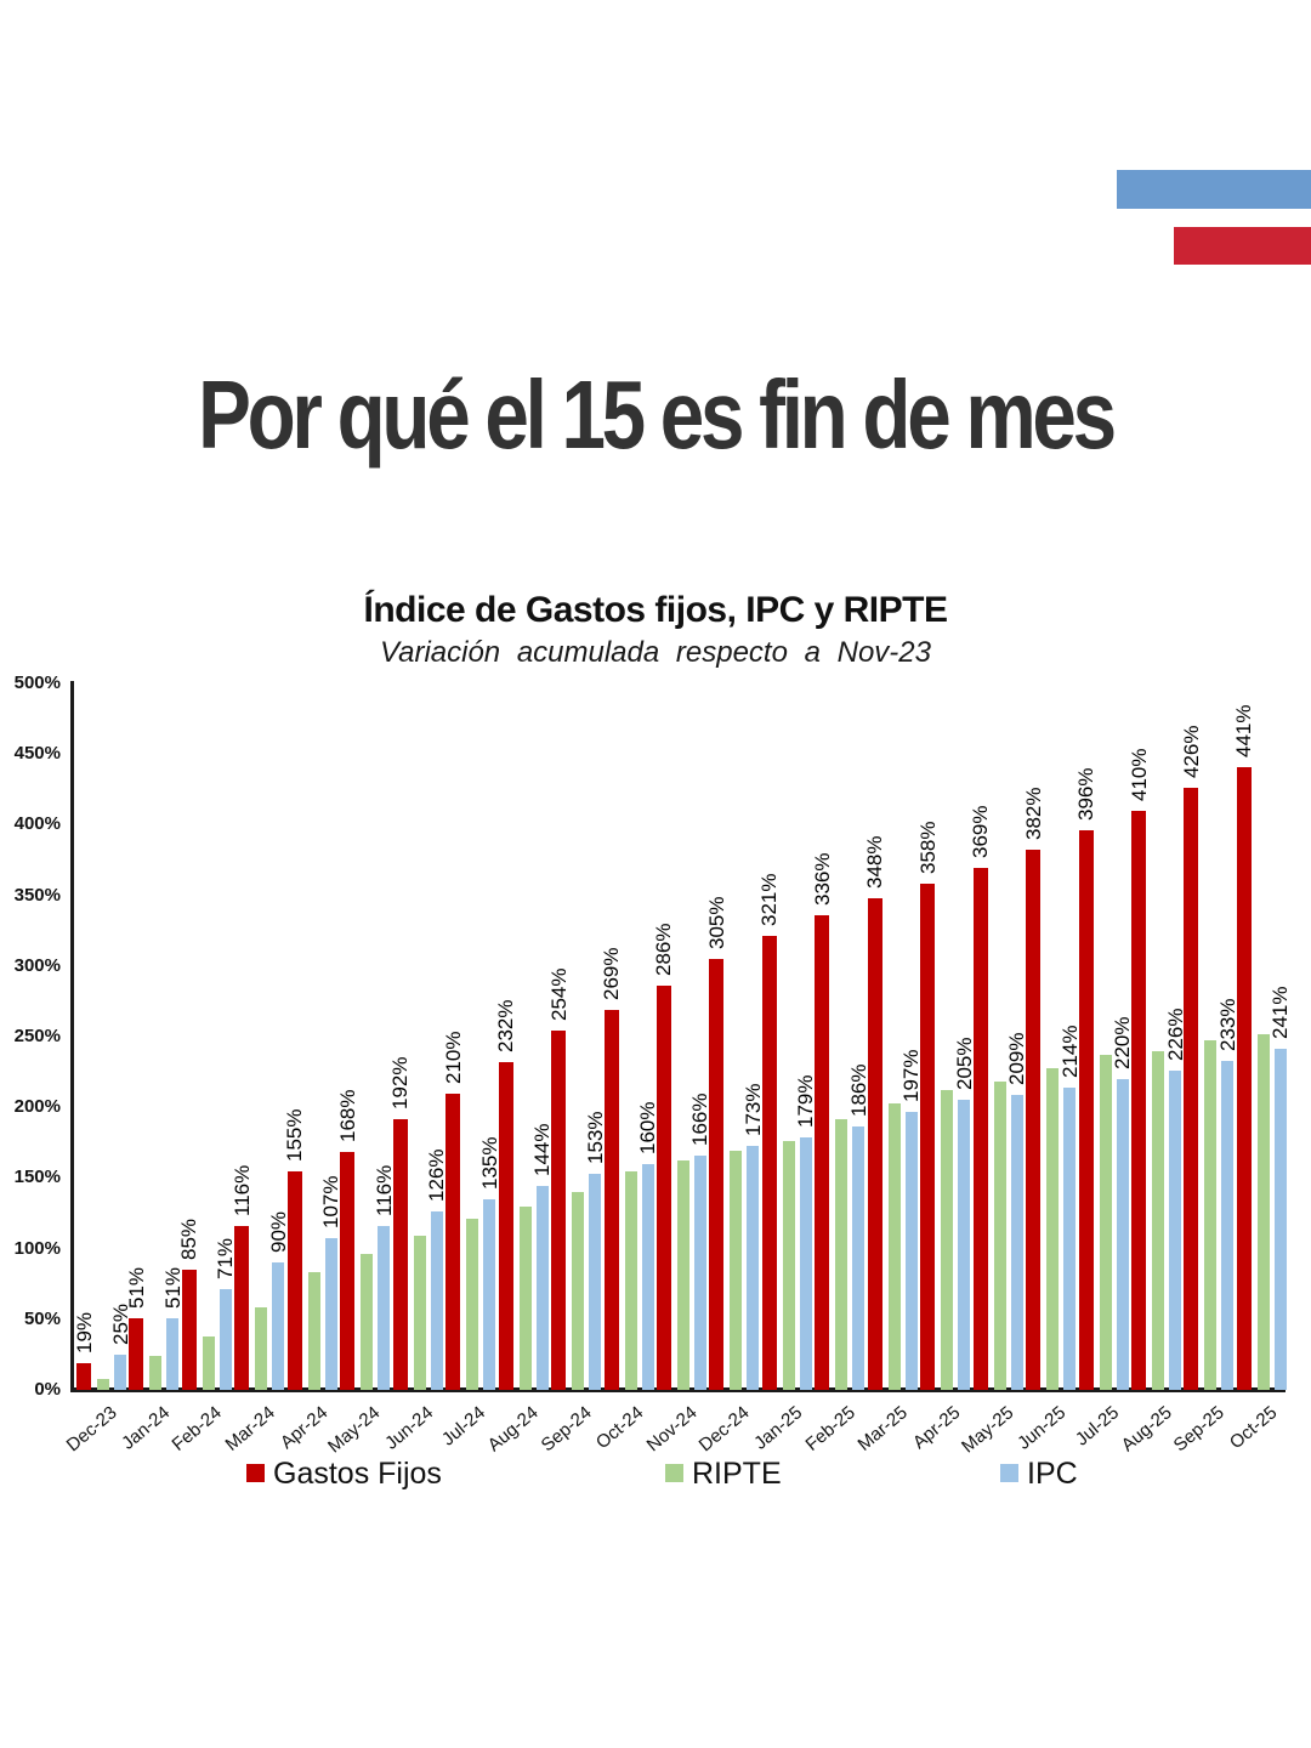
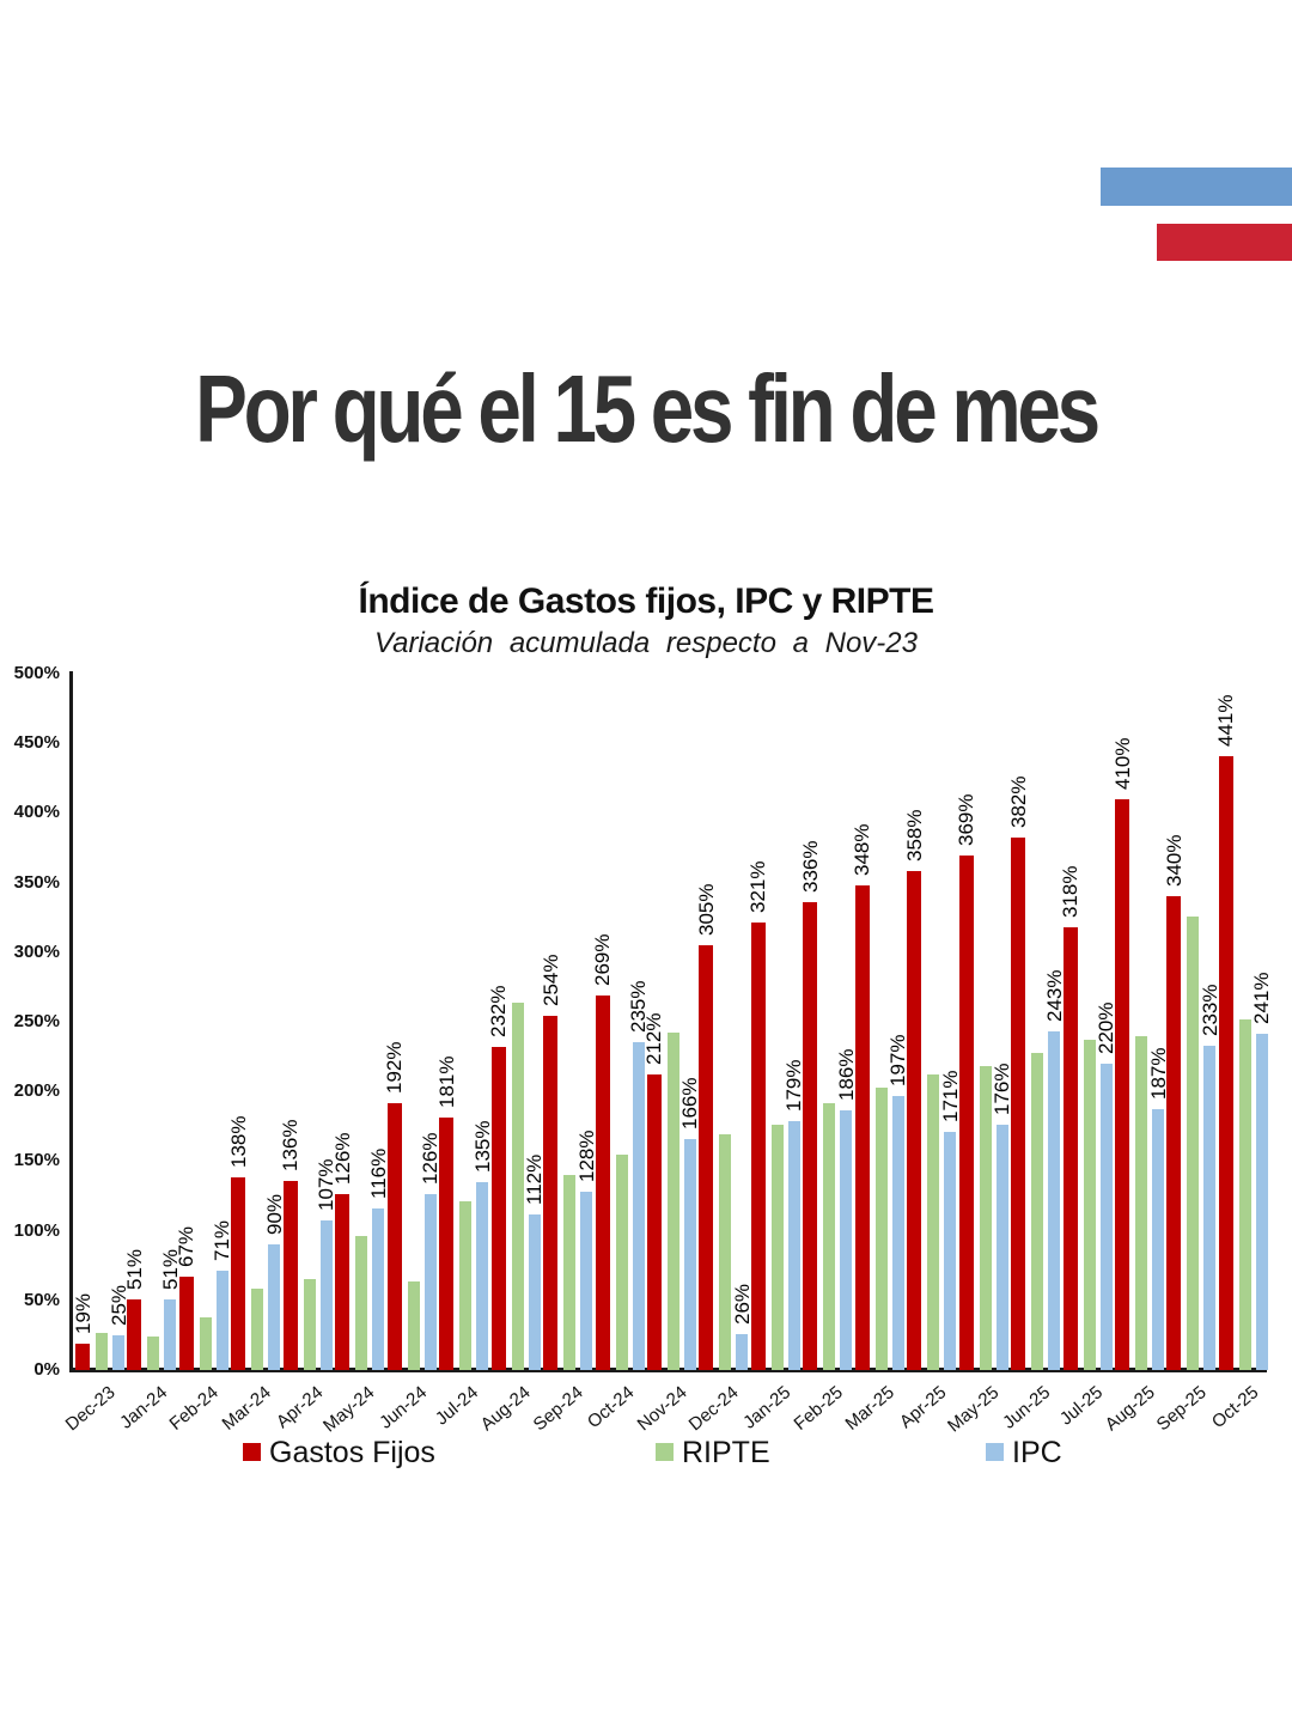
RIPTE/Dec-23: 8% -> 27%
Gastos Fijos/Feb-24: 85% -> 67%
Gastos Fijos/Mar-24: 116% -> 138%
Gastos Fijos/Apr-24: 155% -> 136%
RIPTE/Apr-24: 83% -> 65%
Gastos Fijos/May-24: 168% -> 126%
RIPTE/Jun-24: 109% -> 64%
Gastos Fijos/Jul-24: 210% -> 181%
RIPTE/Aug-24: 130% -> 264%
IPC/Aug-24: 144% -> 112%
IPC/Sep-24: 153% -> 128%
IPC/Oct-24: 160% -> 235%
Gastos Fijos/Nov-24: 286% -> 212%
RIPTE/Nov-24: 162% -> 242%
IPC/Dec-24: 173% -> 26%
IPC/Apr-25: 205% -> 171%
IPC/May-25: 209% -> 176%
IPC/Jun-25: 214% -> 243%
Gastos Fijos/Jul-25: 396% -> 318%
IPC/Aug-25: 226% -> 187%
Gastos Fijos/Sep-25: 426% -> 340%
RIPTE/Sep-25: 247% -> 326%
